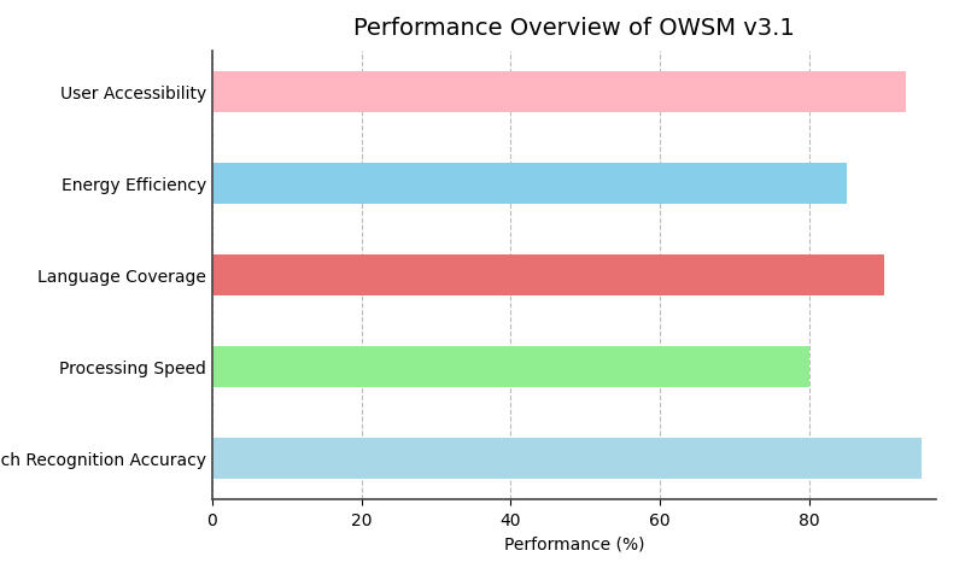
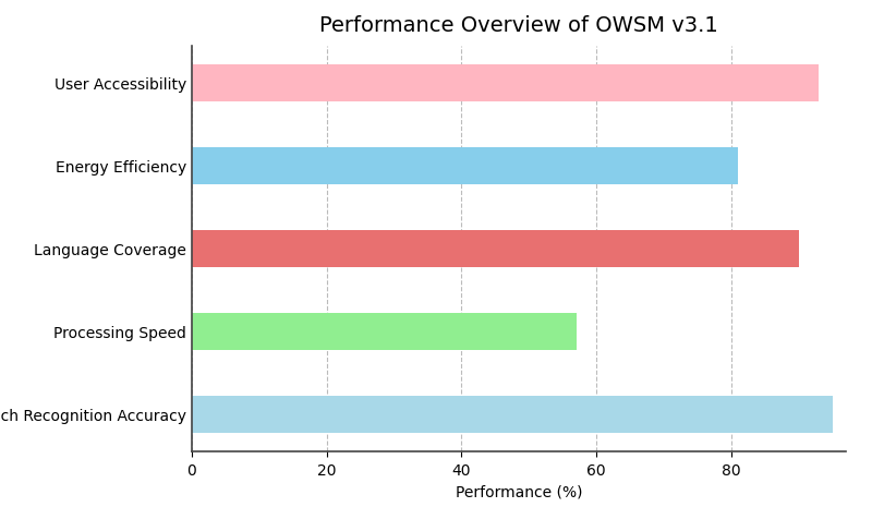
Energy Efficiency: 85 -> 81
Processing Speed: 80 -> 57
